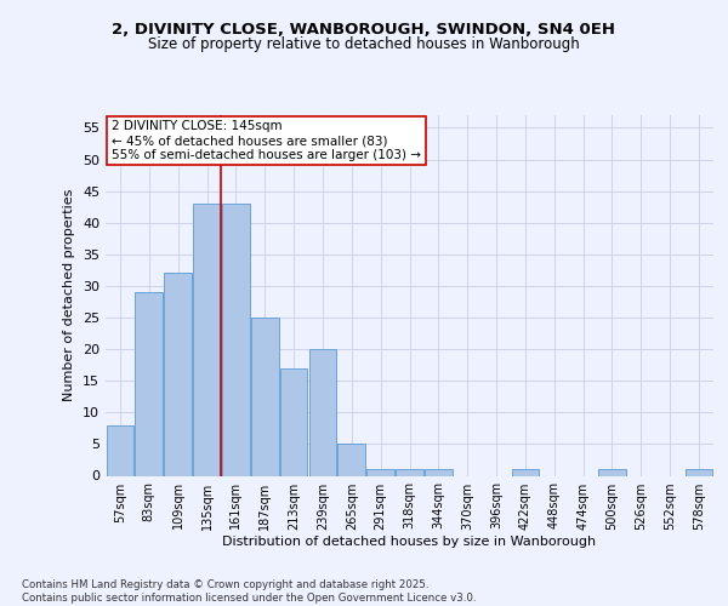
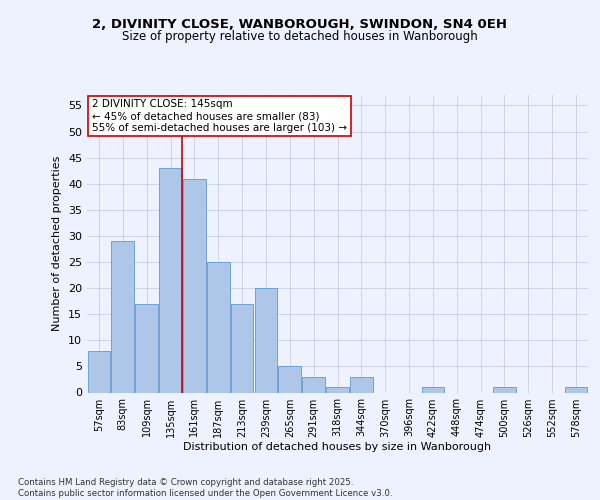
109sqm: 32 -> 17
161sqm: 43 -> 41
291sqm: 1 -> 3
344sqm: 1 -> 3
